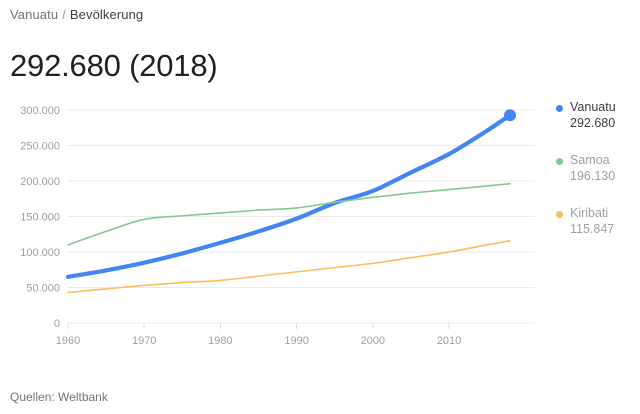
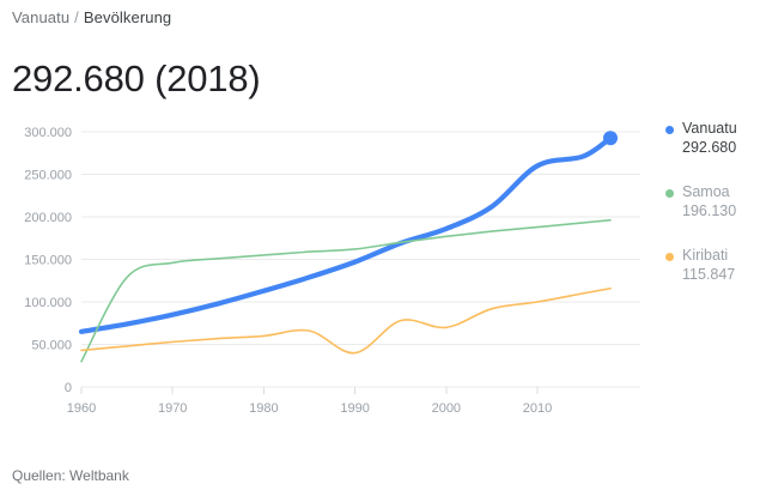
Samoa/1960: 110000 -> 30000
Kiribati/1990: 70000 -> 40000
Kiribati/2000: 80000 -> 70000
Vanuatu/2010: 240000 -> 260000
